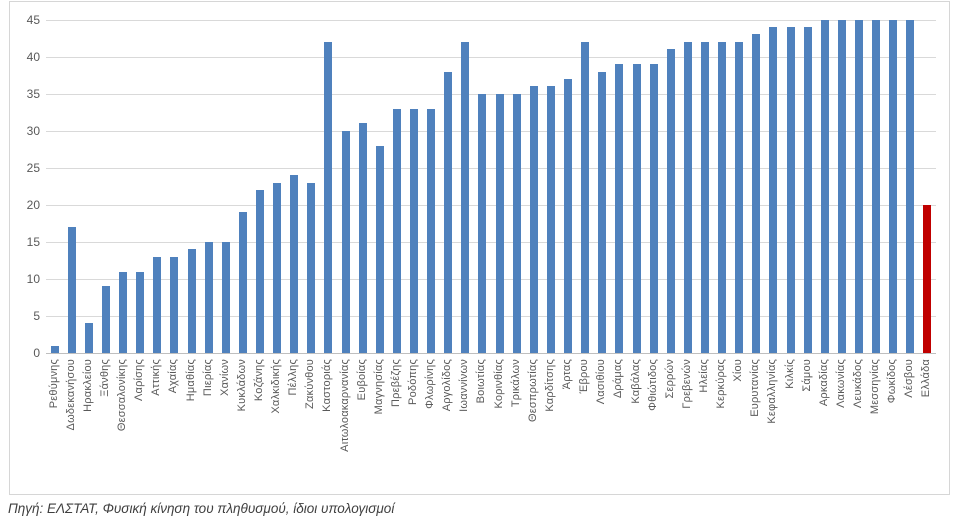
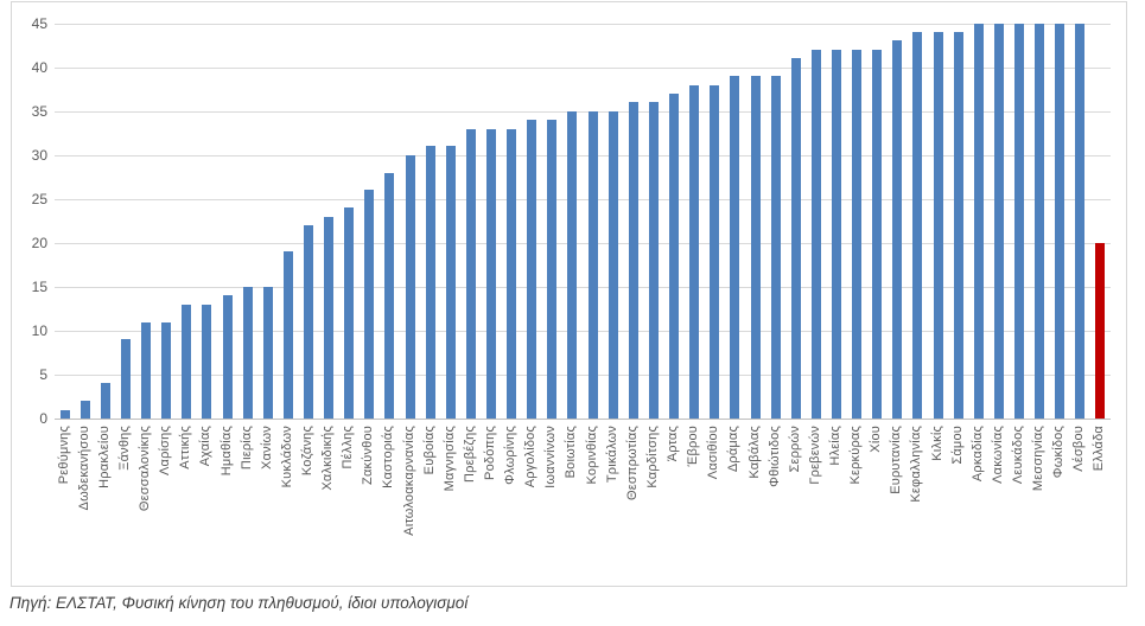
Δωδεκανήσου: 17 -> 2
Ζακύνθου: 23 -> 26
Καστοριάς: 42 -> 28
Μαγνησίας: 28 -> 31
Αργολίδος: 38 -> 34
Ιωαννίνων: 42 -> 34
Έβρου: 42 -> 38
